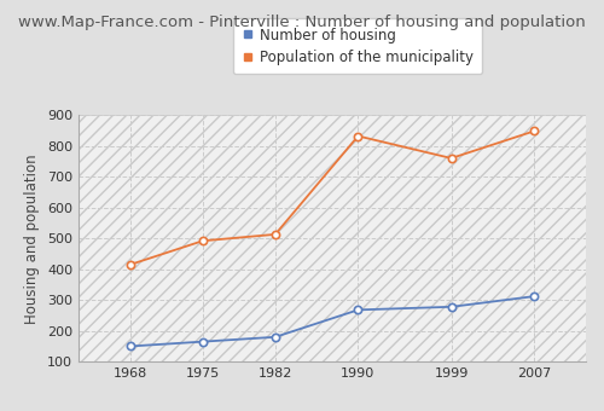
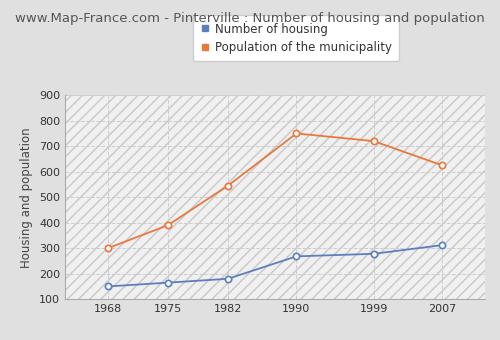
Population of the municipality/1968: 415 -> 300
Population of the municipality/1975: 492 -> 390
Population of the municipality/1982: 513 -> 545
Population of the municipality/1990: 832 -> 750
Population of the municipality/1999: 760 -> 720
Population of the municipality/2007: 848 -> 625
